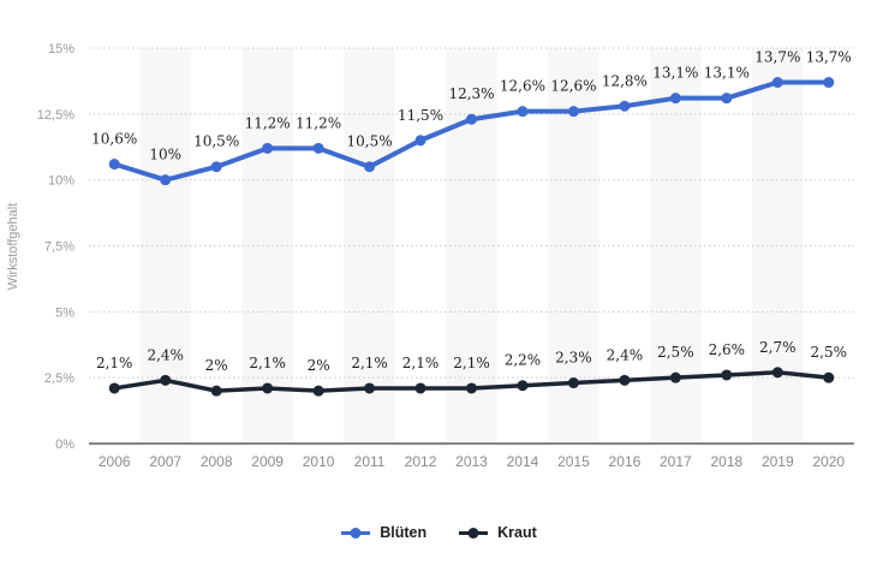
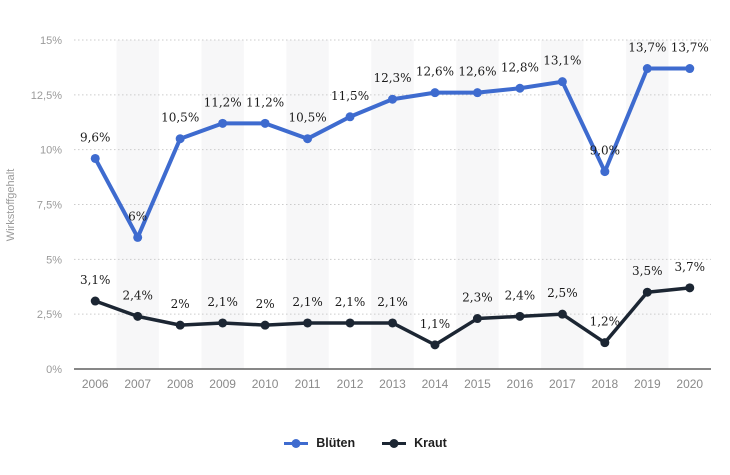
Blüten/2006: 10,6% -> 9,6%
Kraut/2006: 2,1% -> 3,1%
Blüten/2007: 10% -> 6%
Kraut/2014: 2,2% -> 1,1%
Blüten/2018: 13,1% -> 9,0%
Kraut/2018: 2,6% -> 1,2%
Kraut/2019: 2,7% -> 3,5%
Kraut/2020: 2,5% -> 3,7%
